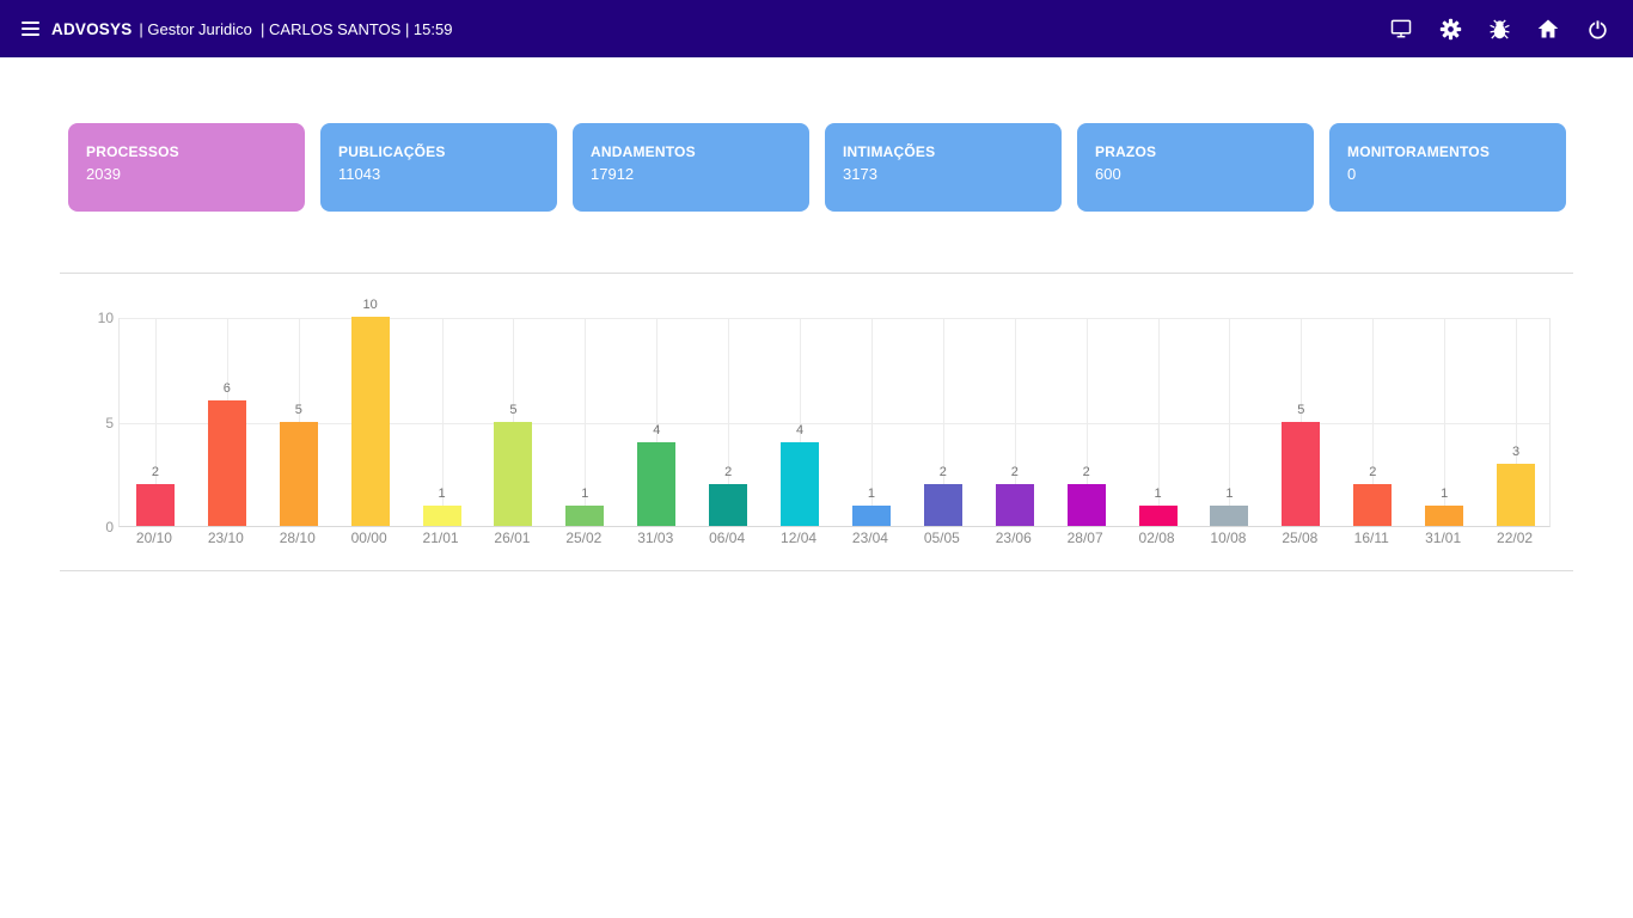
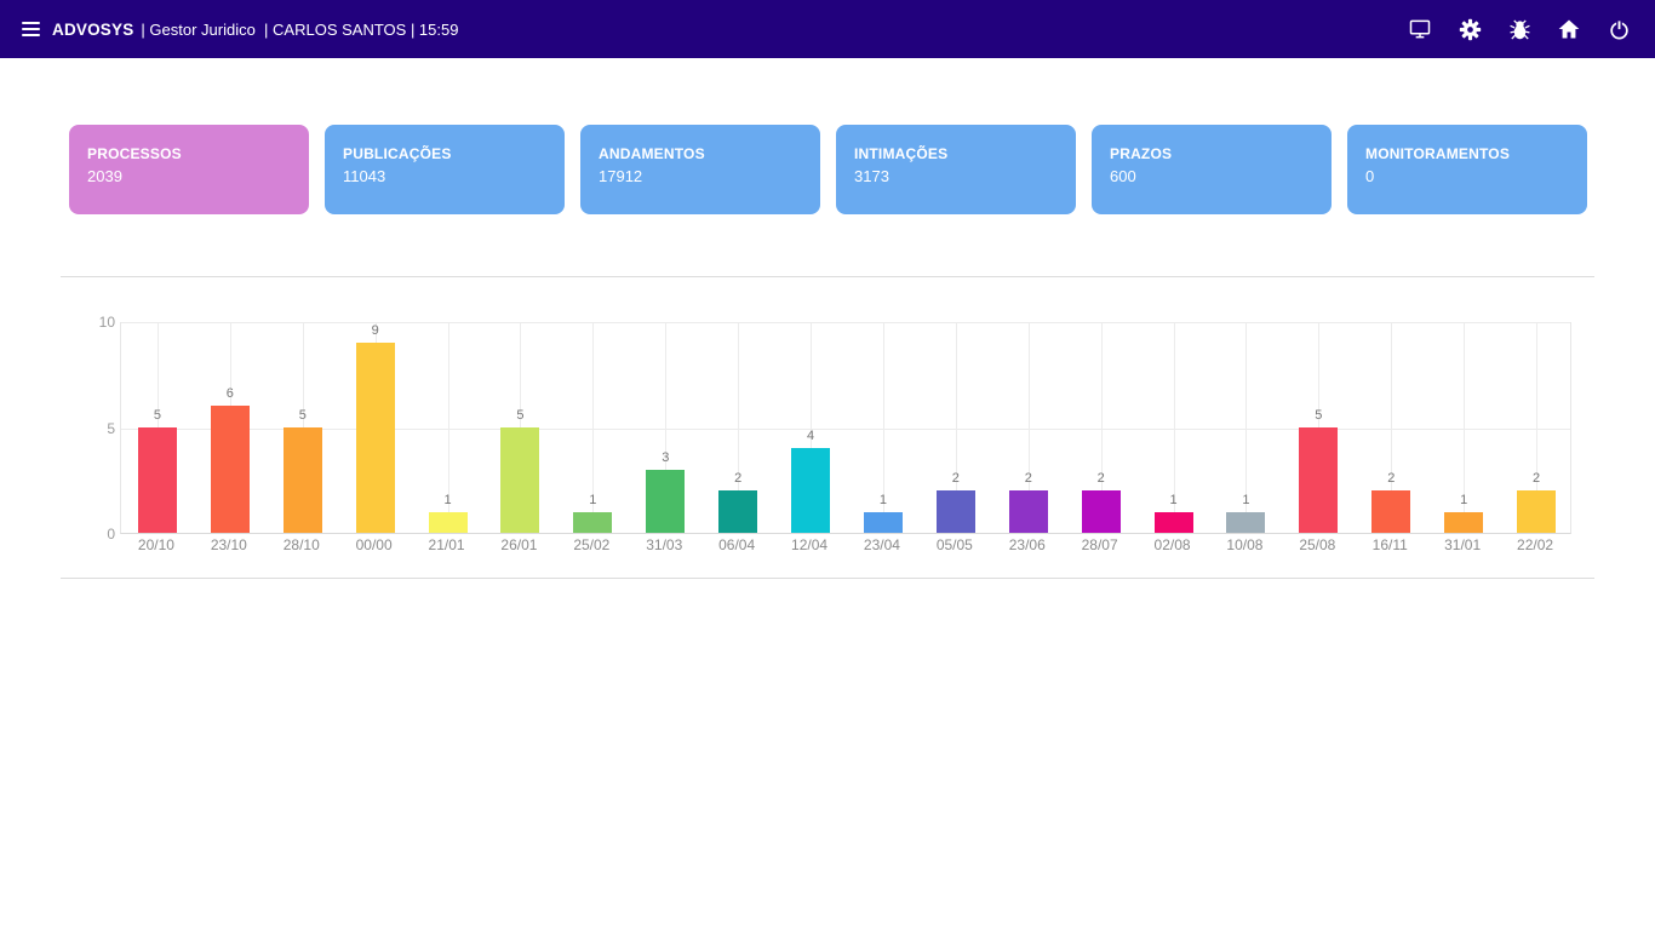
20/10: 2 -> 5
00/00: 10 -> 9
31/03: 4 -> 3
22/02: 3 -> 2
